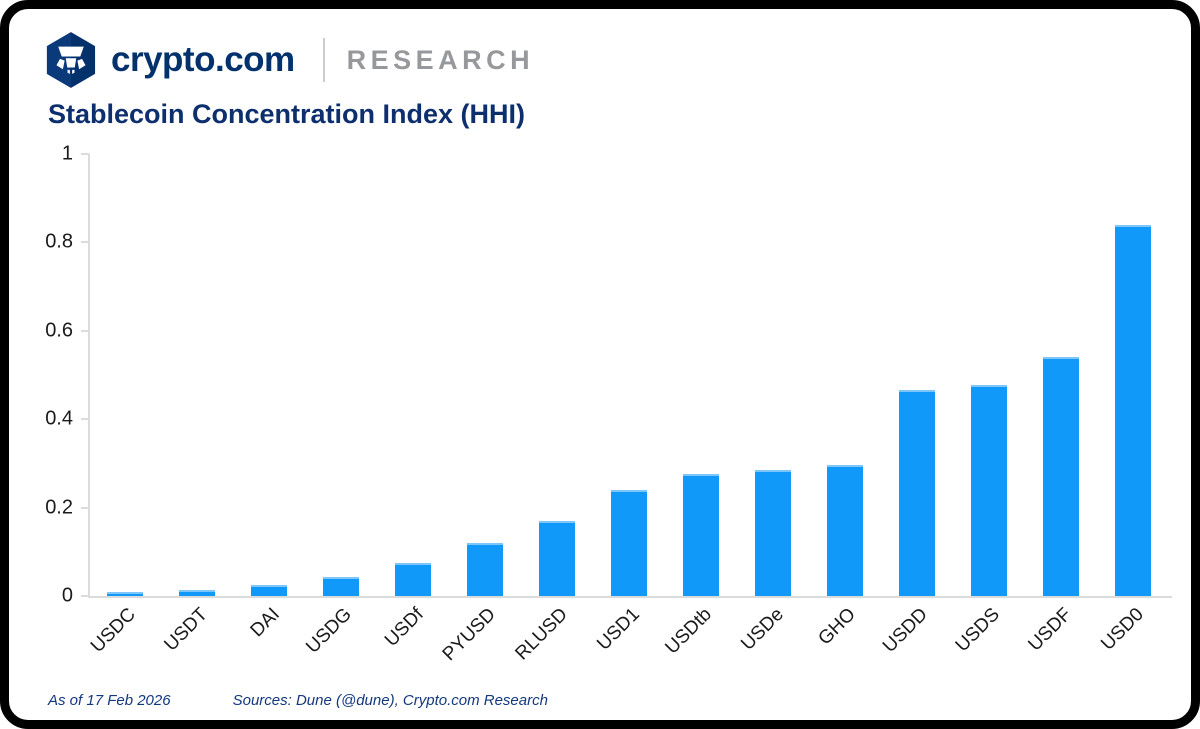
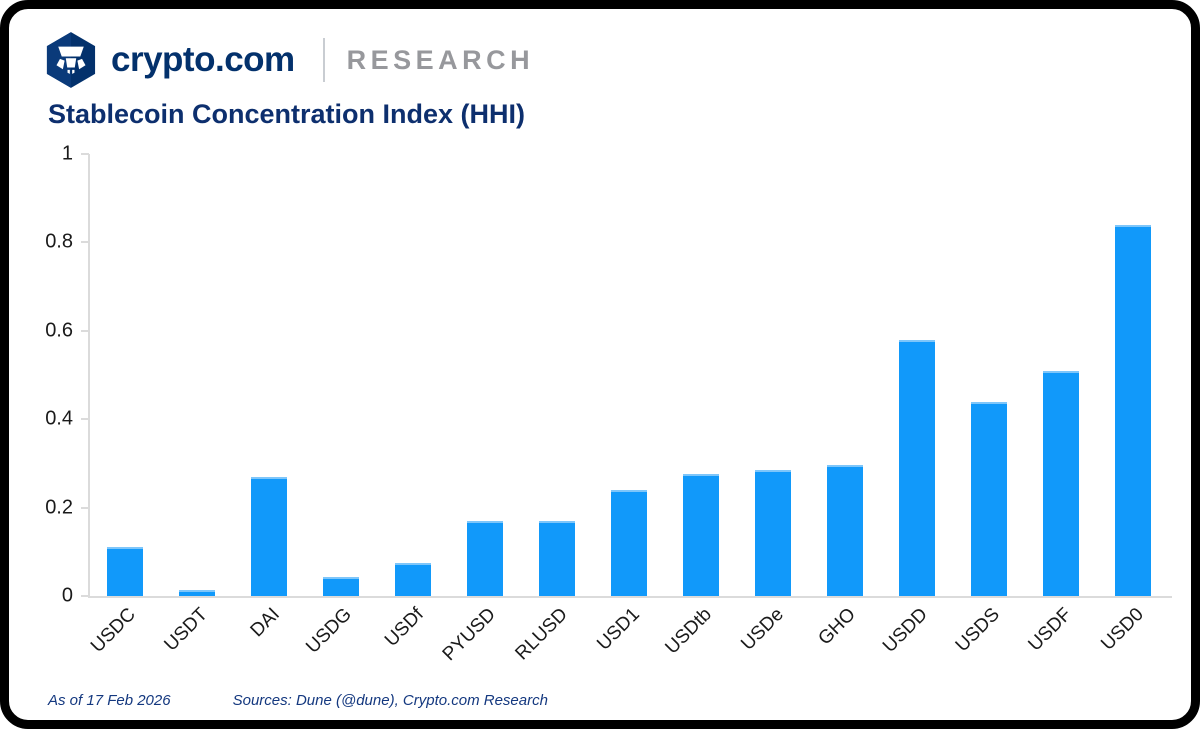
USDC: 0.01 -> 0.11
DAI: 0.03 -> 0.27
PYUSD: 0.12 -> 0.17
USDD: 0.47 -> 0.58
USDS: 0.48 -> 0.44
USDF: 0.54 -> 0.51
